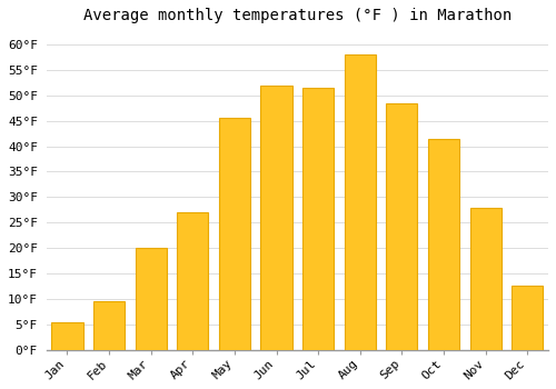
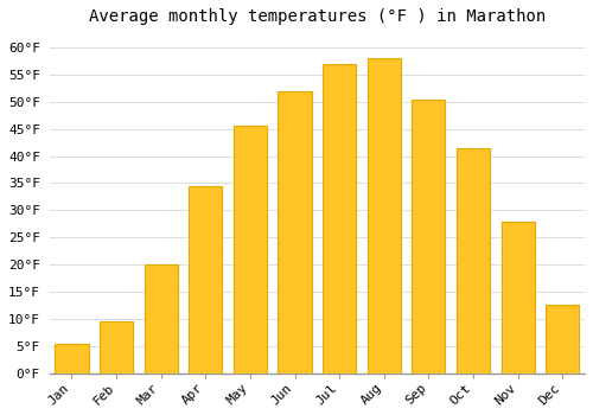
Apr: 27.0°F -> 34.5°F
Jul: 51.5°F -> 57.0°F
Sep: 48.5°F -> 50.5°F
